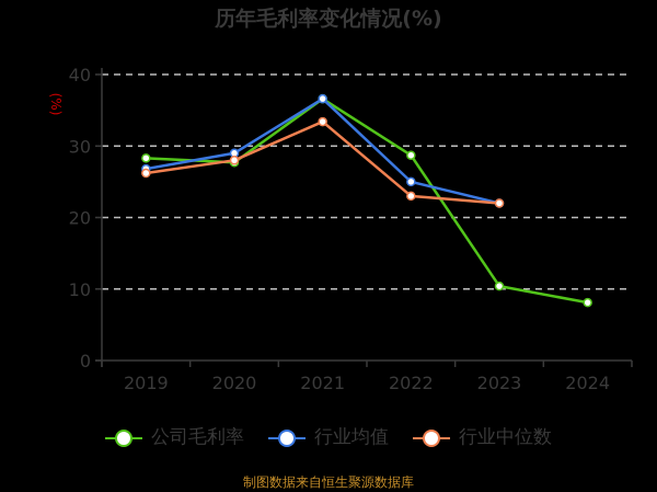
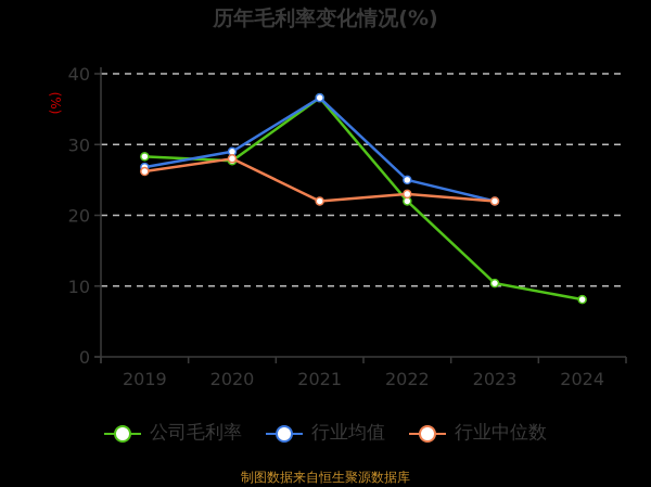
行业中位数/2021: 33 -> 22
公司毛利率/2022: 29 -> 22
